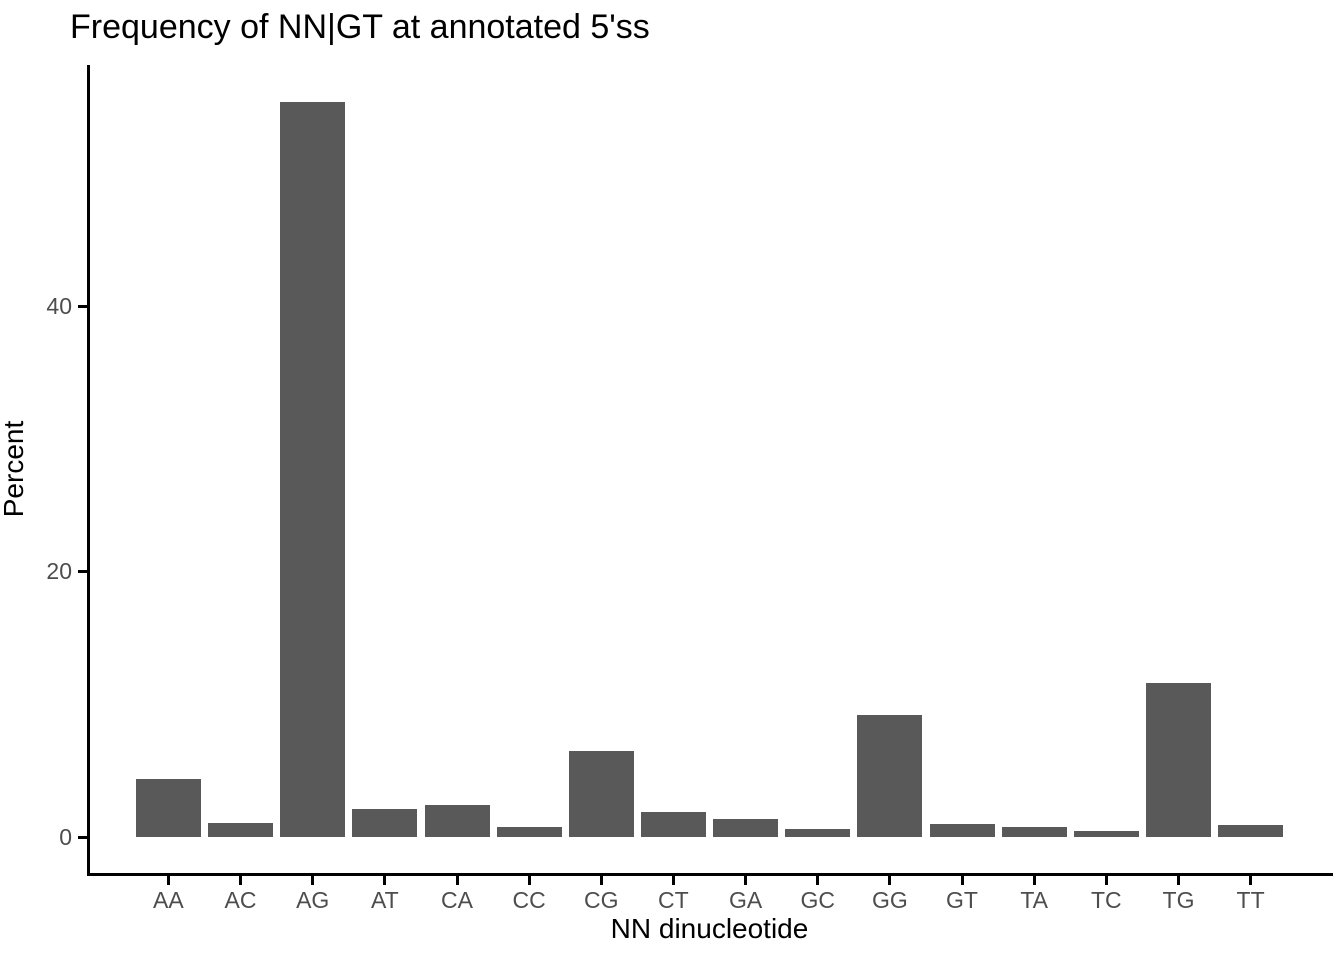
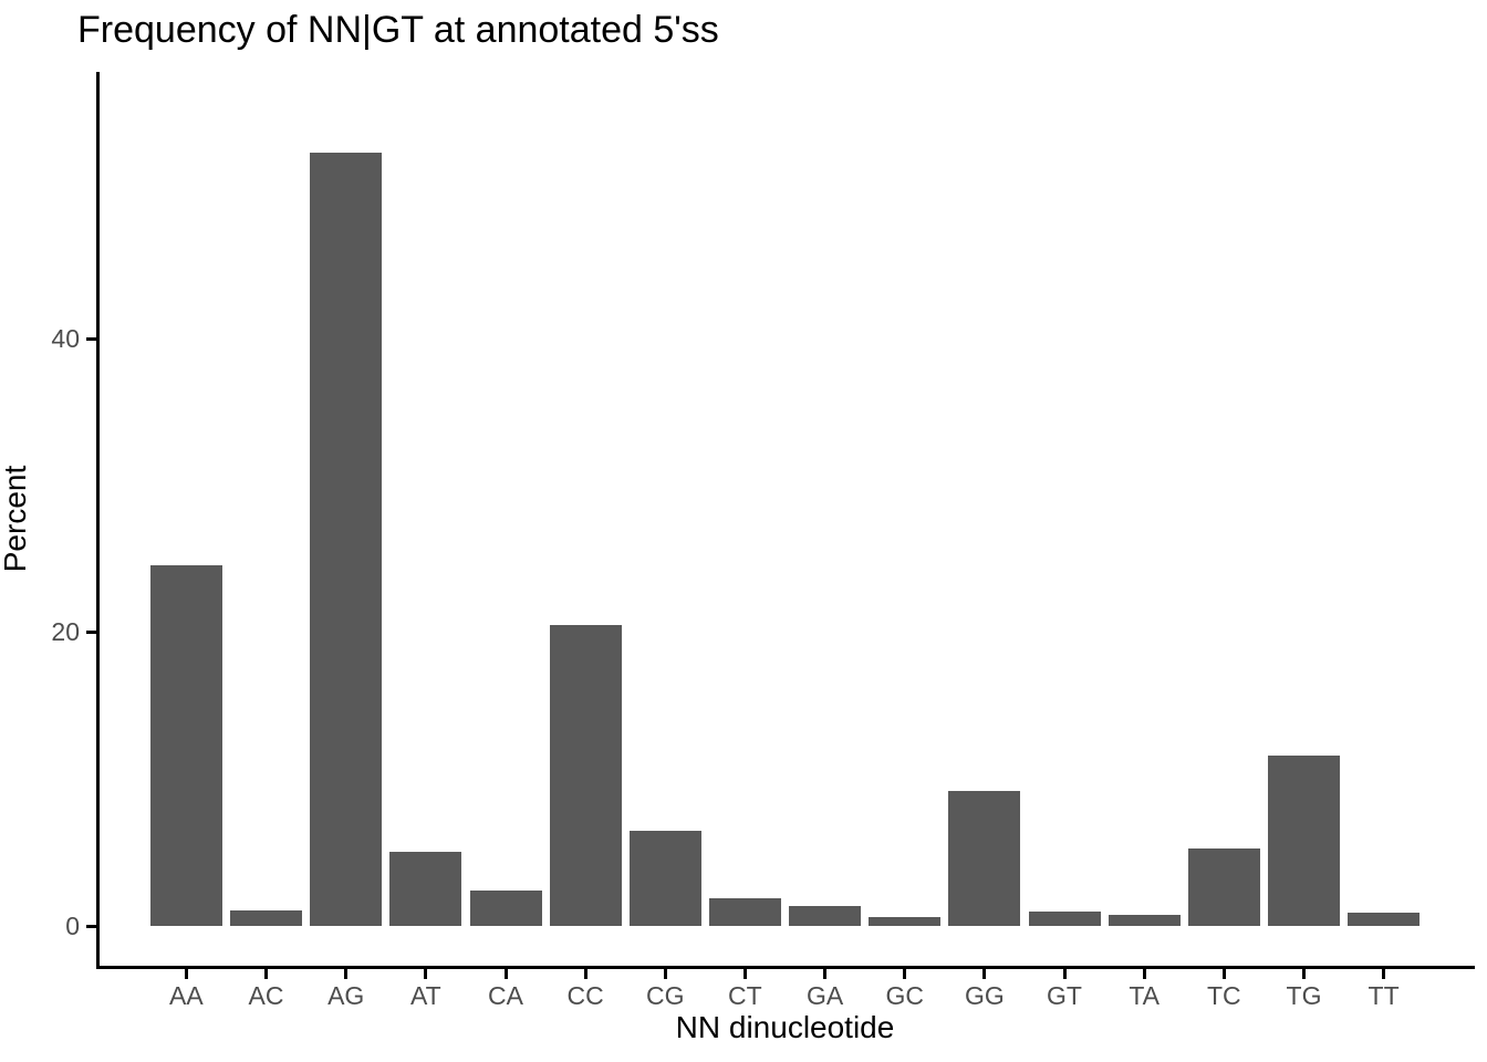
AA: 4.4 -> 24.6
AG: 55.4 -> 52.7
AT: 2.1 -> 5.1
CC: 0.8 -> 20.5
TC: 0.5 -> 5.3
